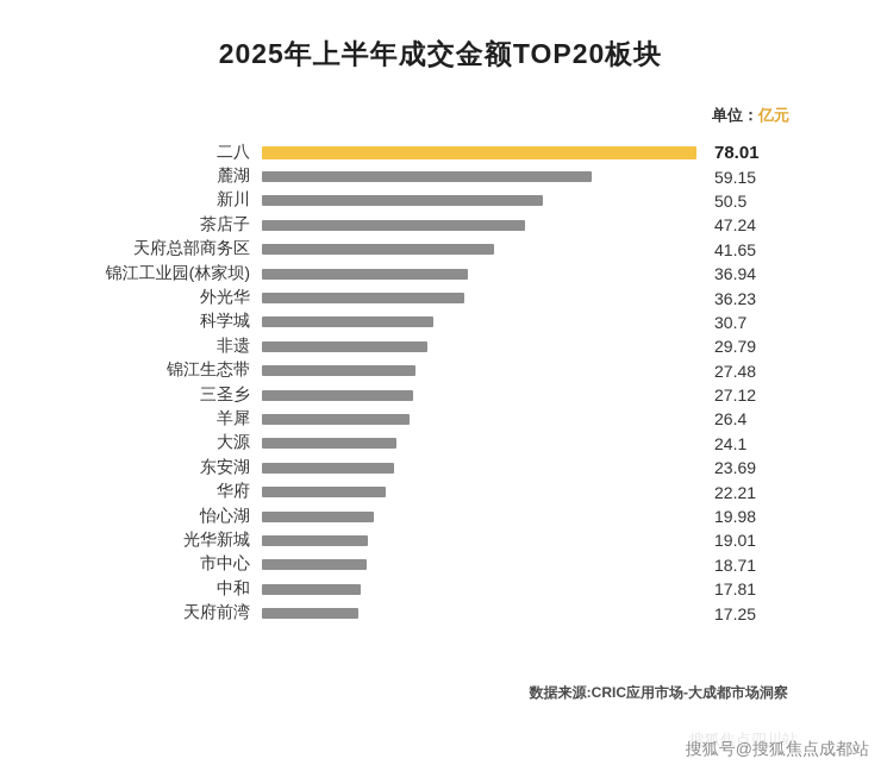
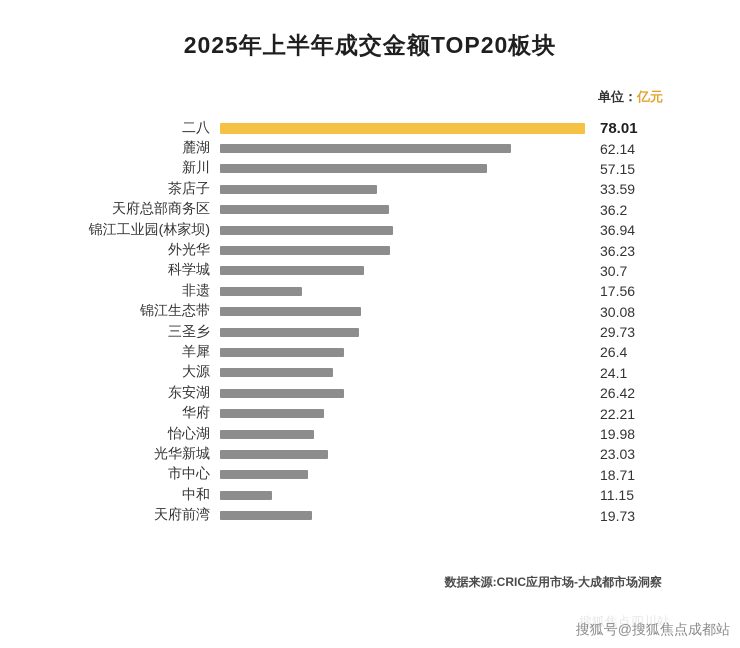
麓湖: 59.15 -> 62.14
新川: 50.5 -> 57.15
茶店子: 47.24 -> 33.59
天府总部商务区: 41.65 -> 36.2
非遗: 29.79 -> 17.56
锦江生态带: 27.48 -> 30.08
三圣乡: 27.12 -> 29.73
东安湖: 23.69 -> 26.42
光华新城: 19.01 -> 23.03
中和: 17.81 -> 11.15
天府前湾: 17.25 -> 19.73
